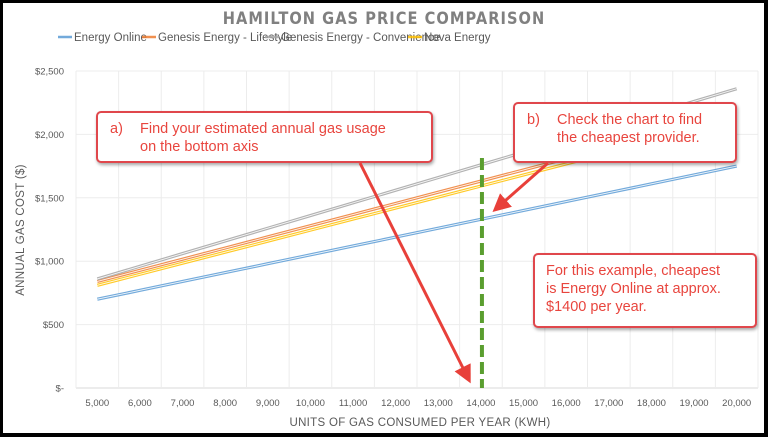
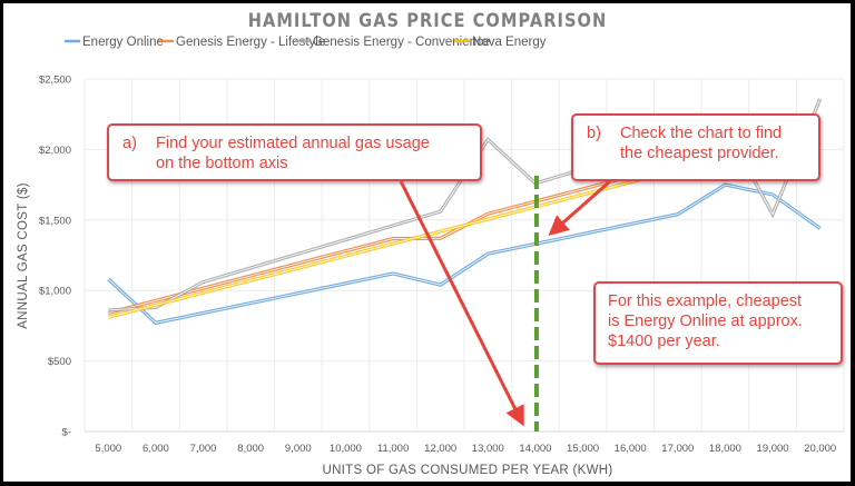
Energy Online/5,000: $700 -> $1080
Genesis Energy - Convenience/6,000: $960 -> $880
Energy Online/12,000: $1190 -> $1040
Genesis Energy - Lifestyle/12,000: $1460 -> $1370
Genesis Energy - Convenience/13,000: $1660 -> $2070
Energy Online/18,000: $1610 -> $1750
Genesis Energy - Lifestyle/18,000: $1980 -> $2070
Genesis Energy - Convenience/19,000: $2260 -> $1540
Energy Online/20,000: $1750 -> $1440
